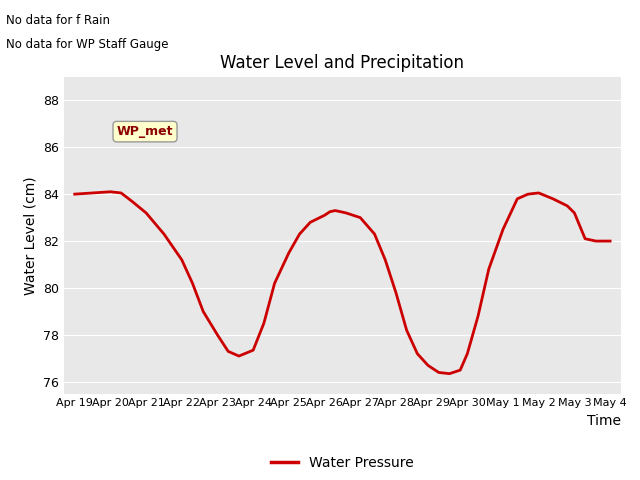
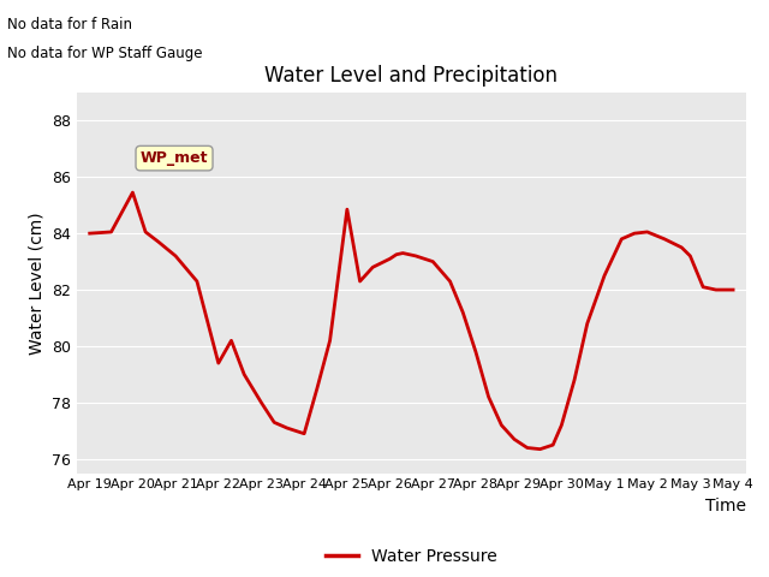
Apr 20: 84.10 -> 85.45
Apr 22: 81.20 -> 79.40
Apr 24: 77.35 -> 76.90
Apr 25: 81.50 -> 84.85
